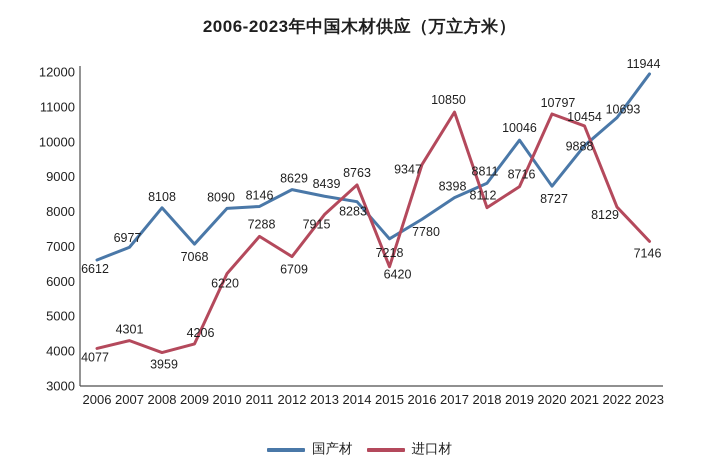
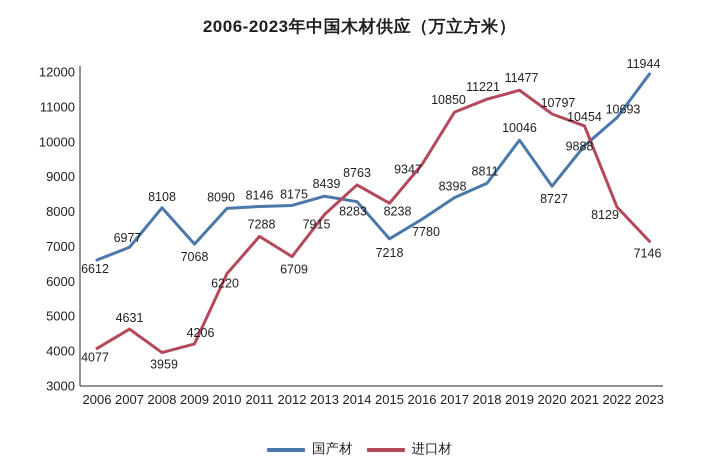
进口材/2007: 4301 -> 4631
国产材/2012: 8629 -> 8175
进口材/2015: 6420 -> 8238
进口材/2018: 8112 -> 11221
进口材/2019: 8716 -> 11477
